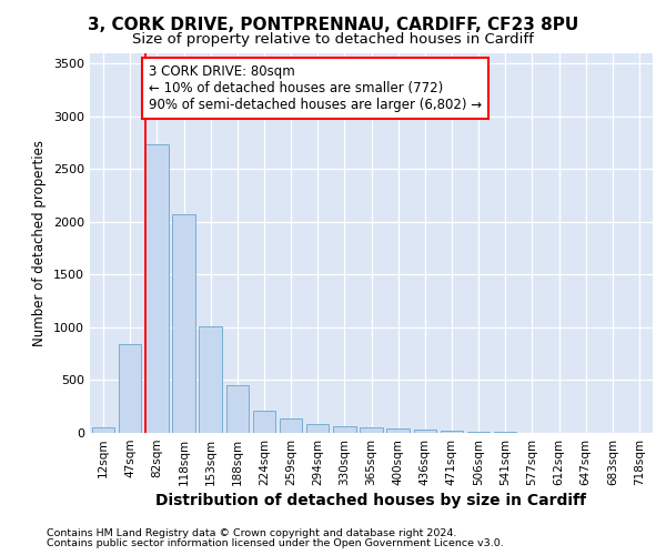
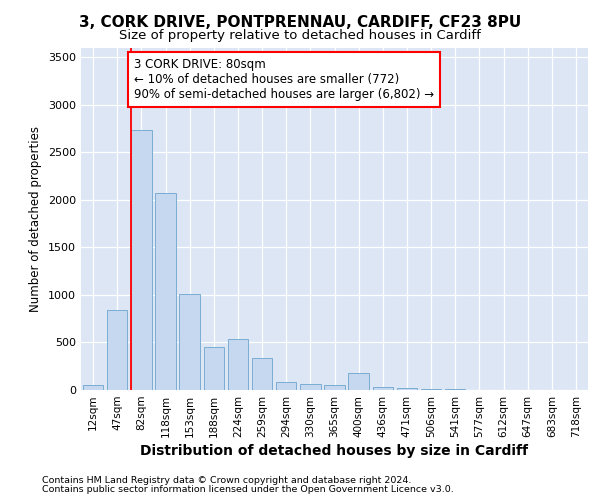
224sqm: 210 -> 540
259sqm: 140 -> 340
400sqm: 40 -> 180
